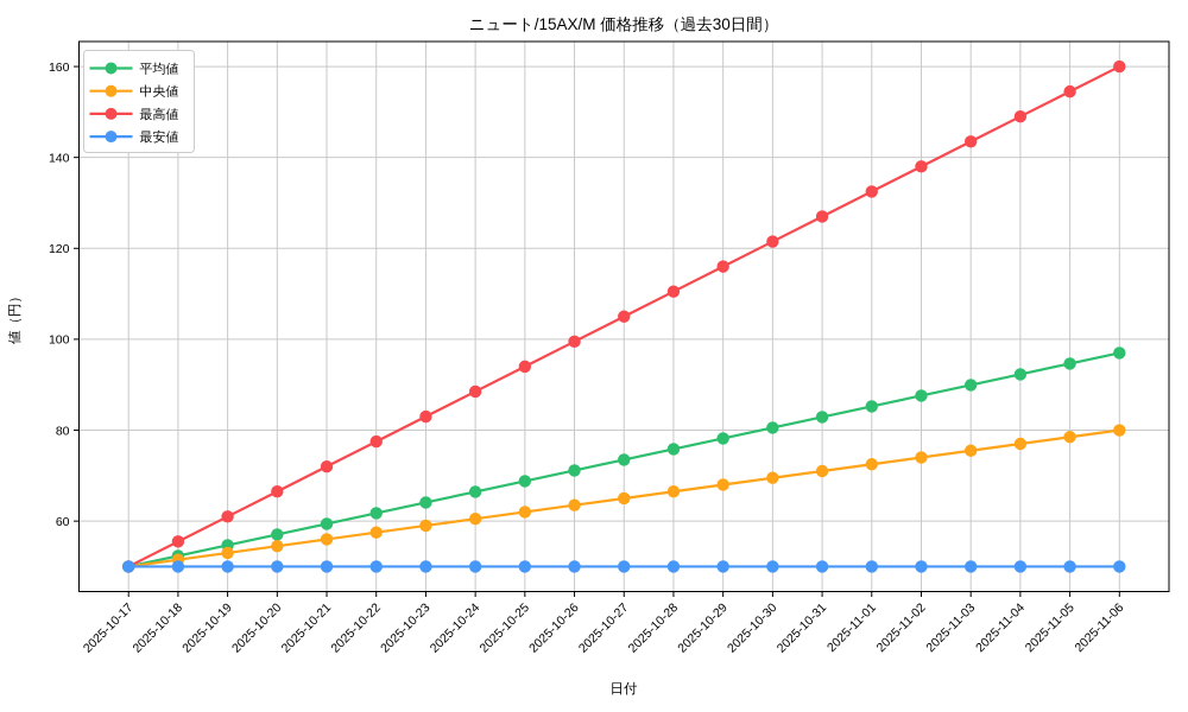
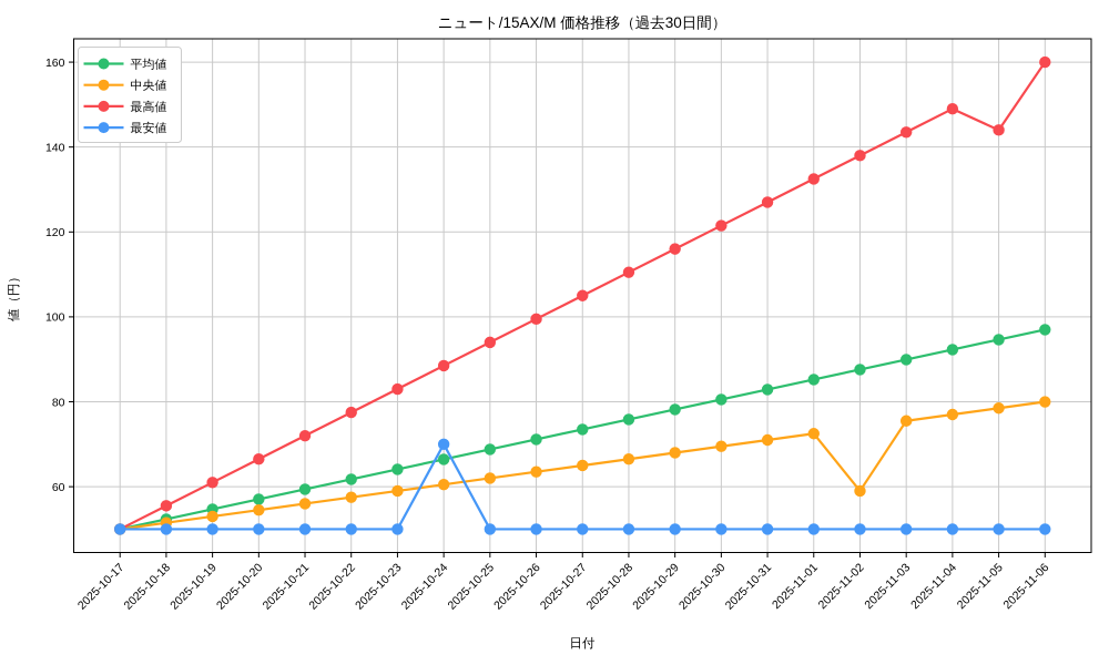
最安値/2025-10-24: 50 -> 70
中央値/2025-11-02: 74 -> 59
最高値/2025-11-05: 154 -> 144
